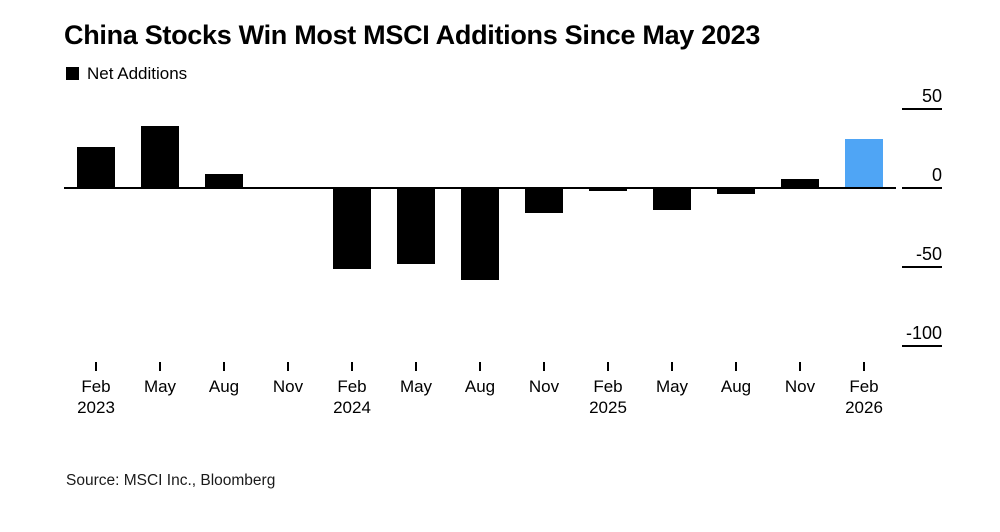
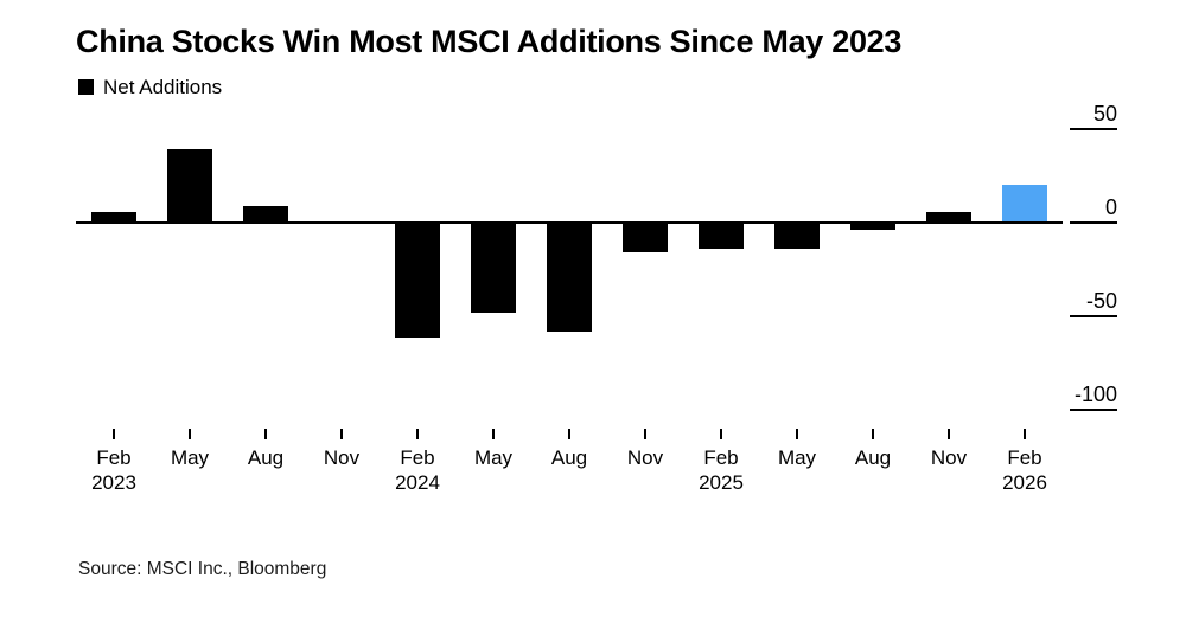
Feb 2023: 26 -> 6
Feb 2024: -51 -> -61
Feb 2025: -2 -> -14
Feb 2026: 31 -> 20
